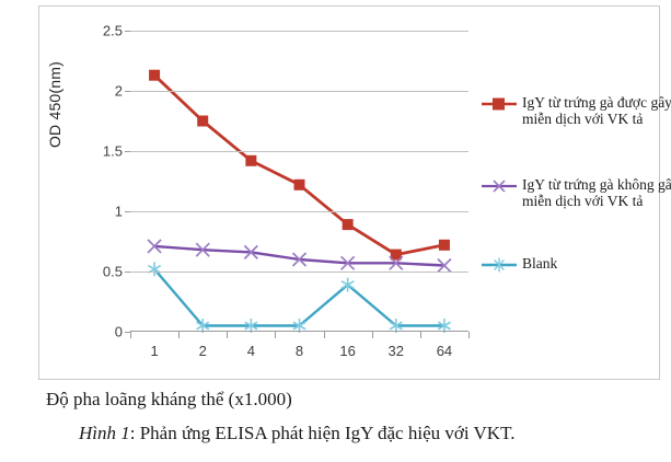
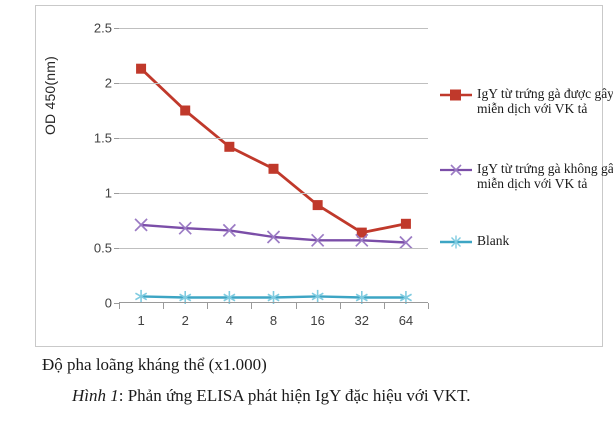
Blank/1: 0.52 -> 0.06
Blank/16: 0.39 -> 0.06
